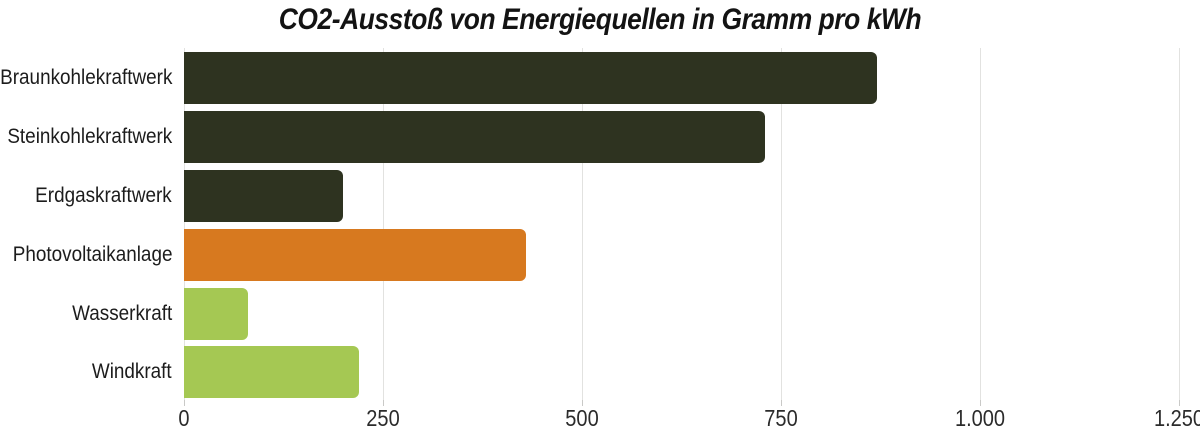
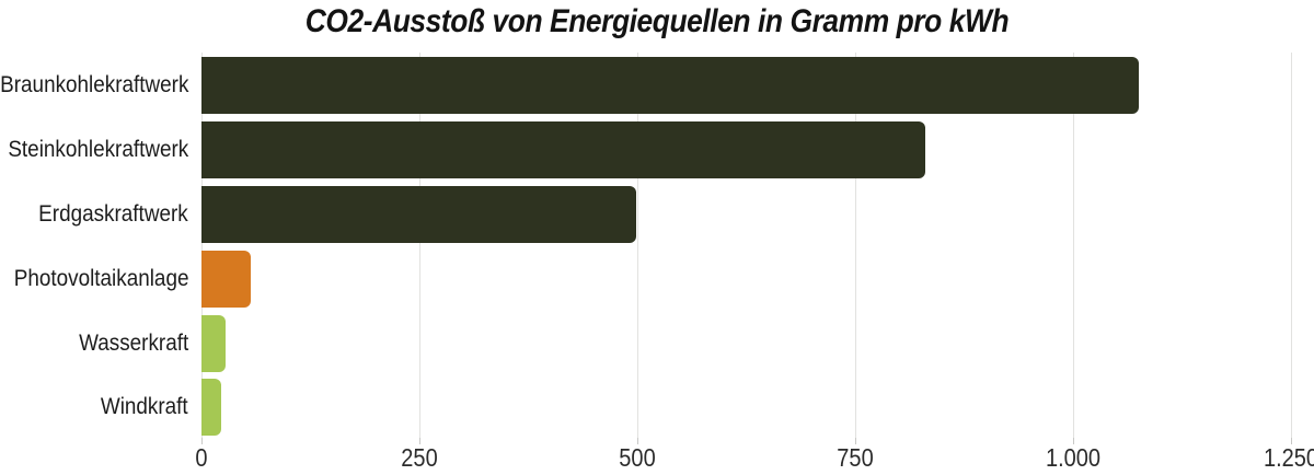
Braunkohlekraftwerk: 870 -> 1080
Steinkohlekraftwerk: 730 -> 830
Erdgaskraftwerk: 200 -> 500
Photovoltaikanlage: 430 -> 60
Wasserkraft: 80 -> 30
Windkraft: 220 -> 20
